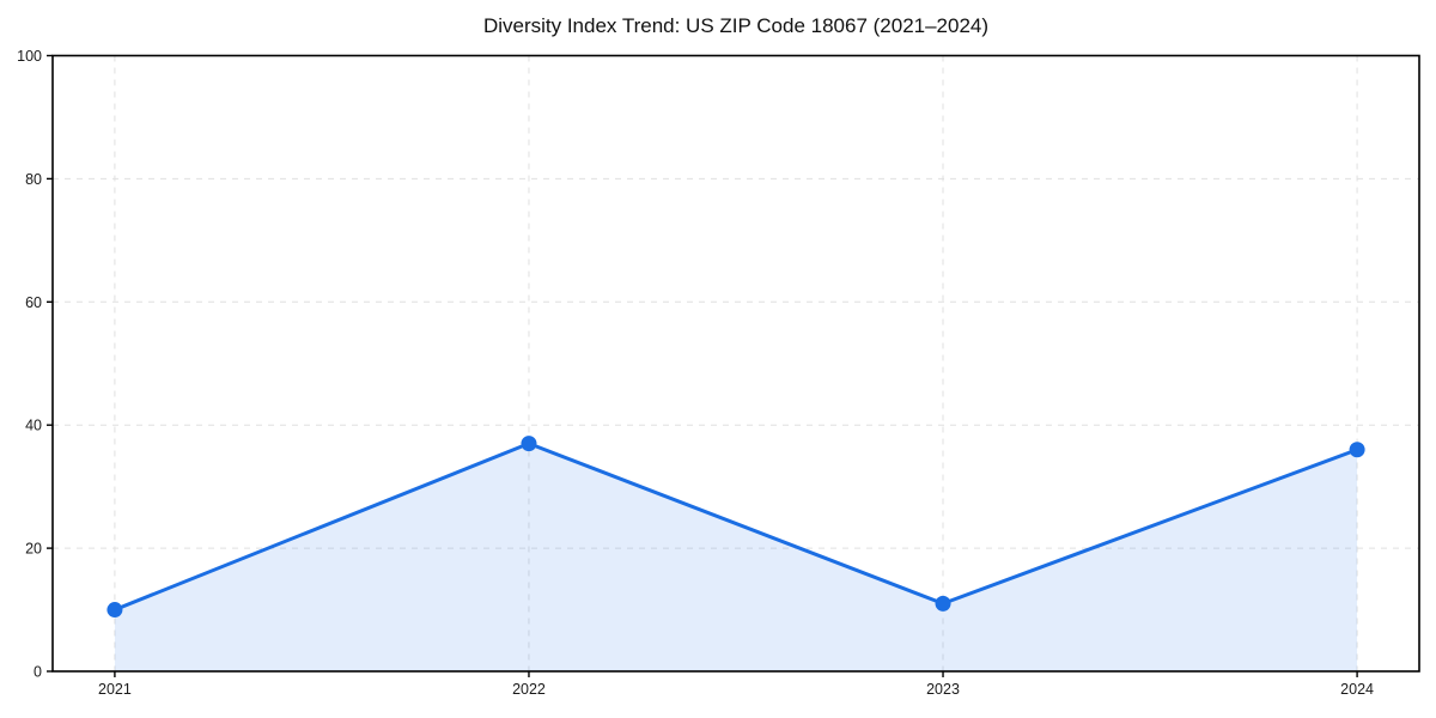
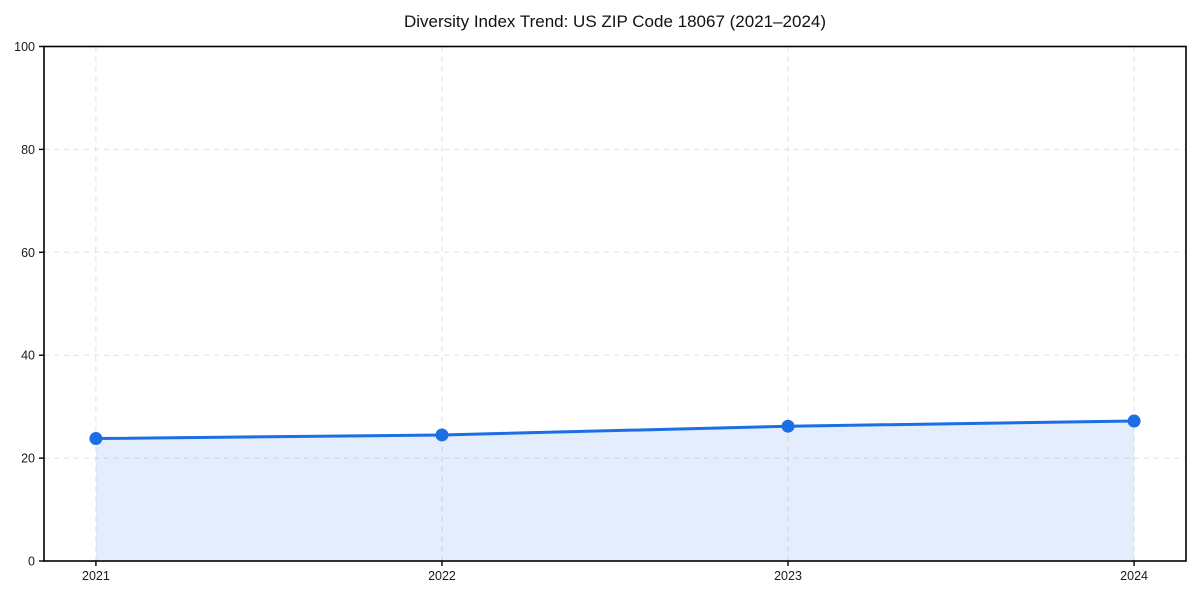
2021: 10 -> 24
2022: 37 -> 24
2023: 11 -> 26
2024: 36 -> 27
